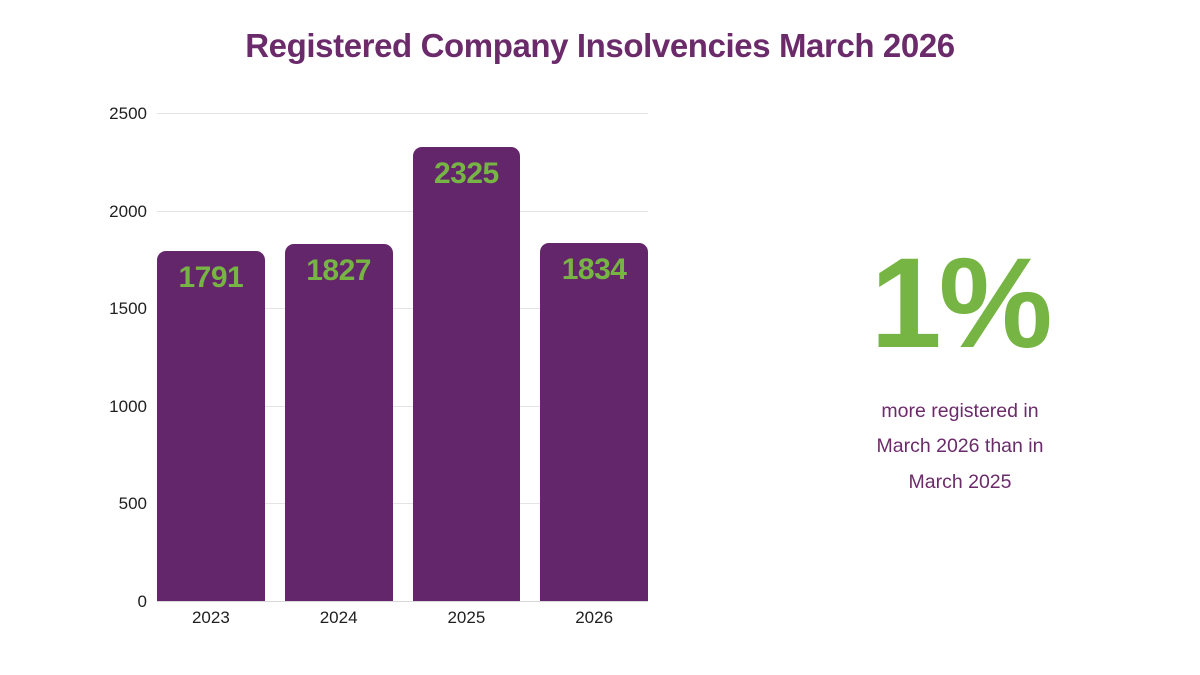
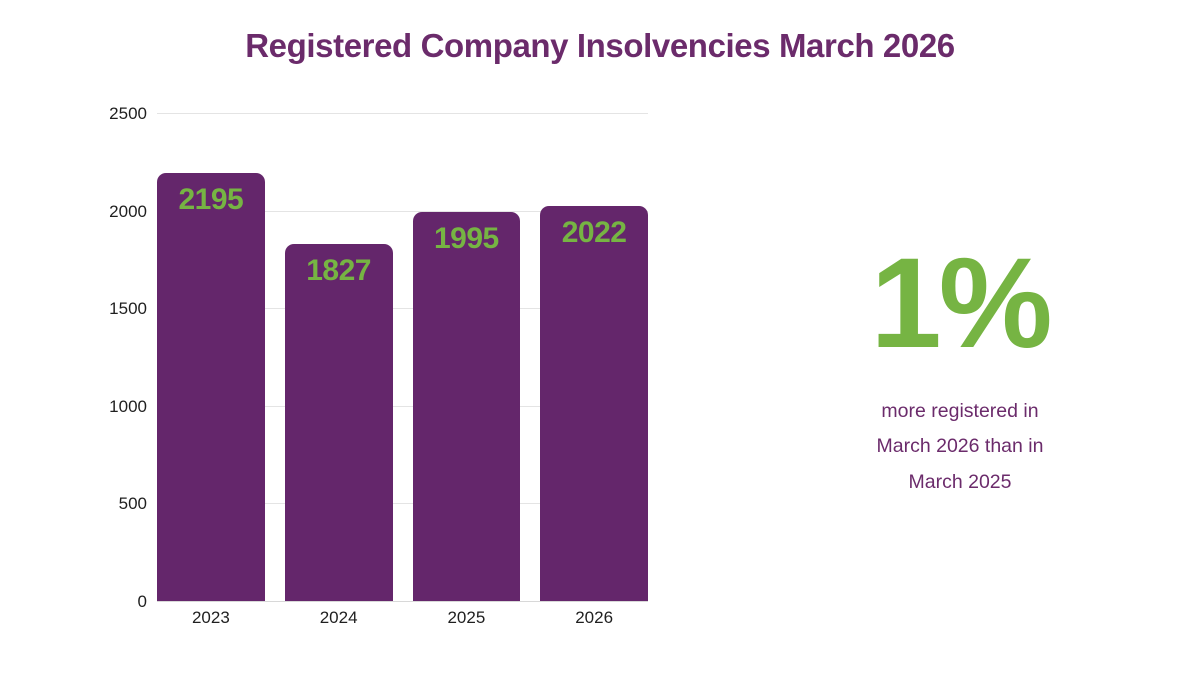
2023: 1791 -> 2195
2025: 2325 -> 1995
2026: 1834 -> 2022
